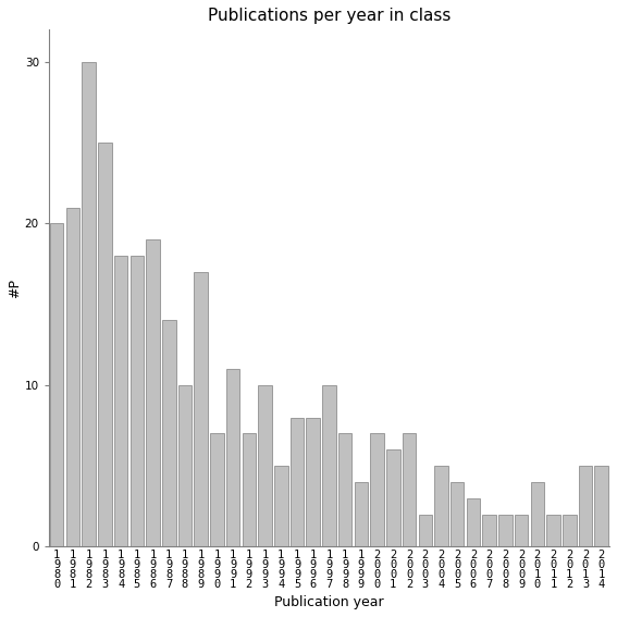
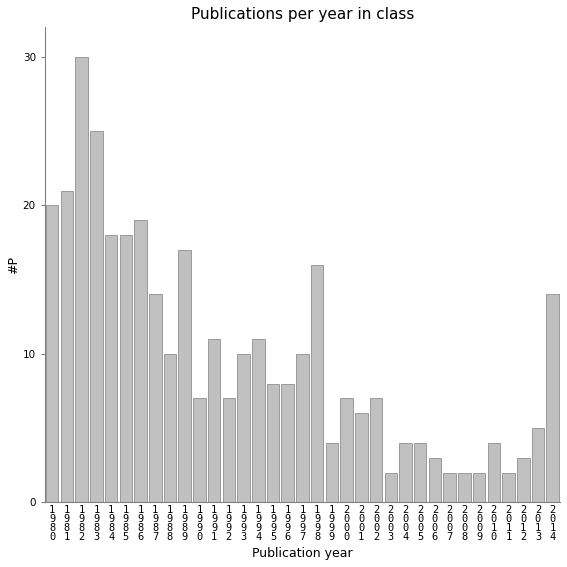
1 9 9 4: 5 -> 11
1 9 9 8: 7 -> 16
2 0 0 4: 5 -> 4
2 0 1 2: 2 -> 3
2 0 1 4: 5 -> 14
